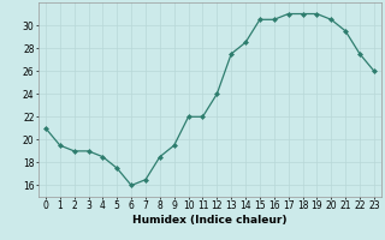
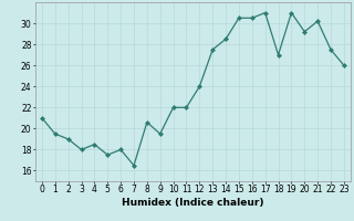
3: 19.0 -> 18.0
6: 16.0 -> 18.0
8: 18.5 -> 20.6
18: 31.0 -> 27.0
20: 30.5 -> 29.2
21: 29.5 -> 30.2
